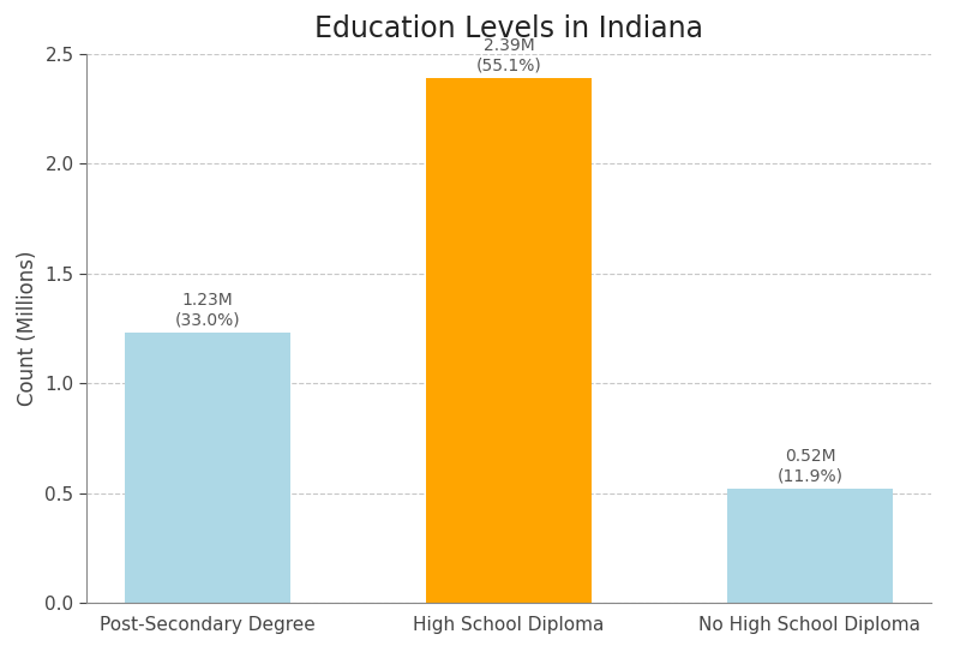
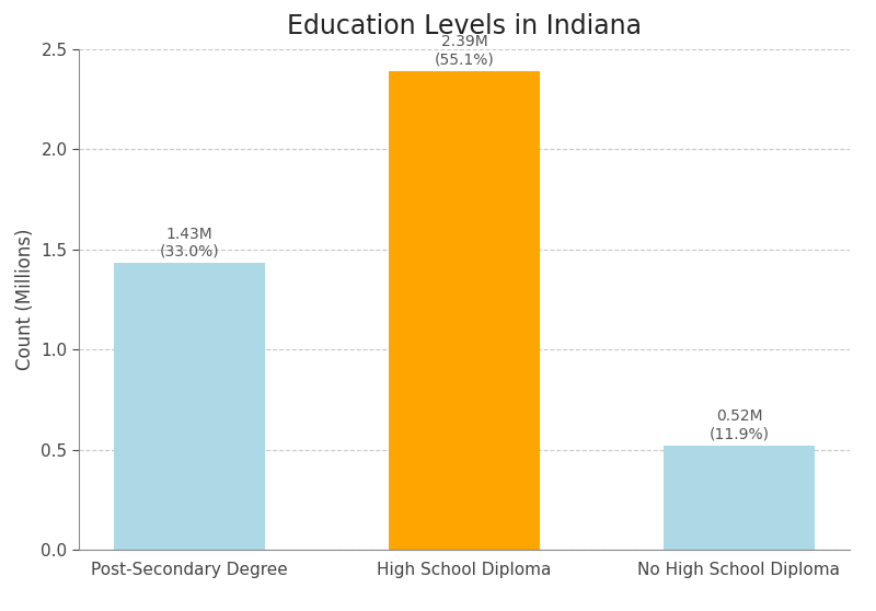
Post-Secondary Degree: 1.23M -> 1.43M
